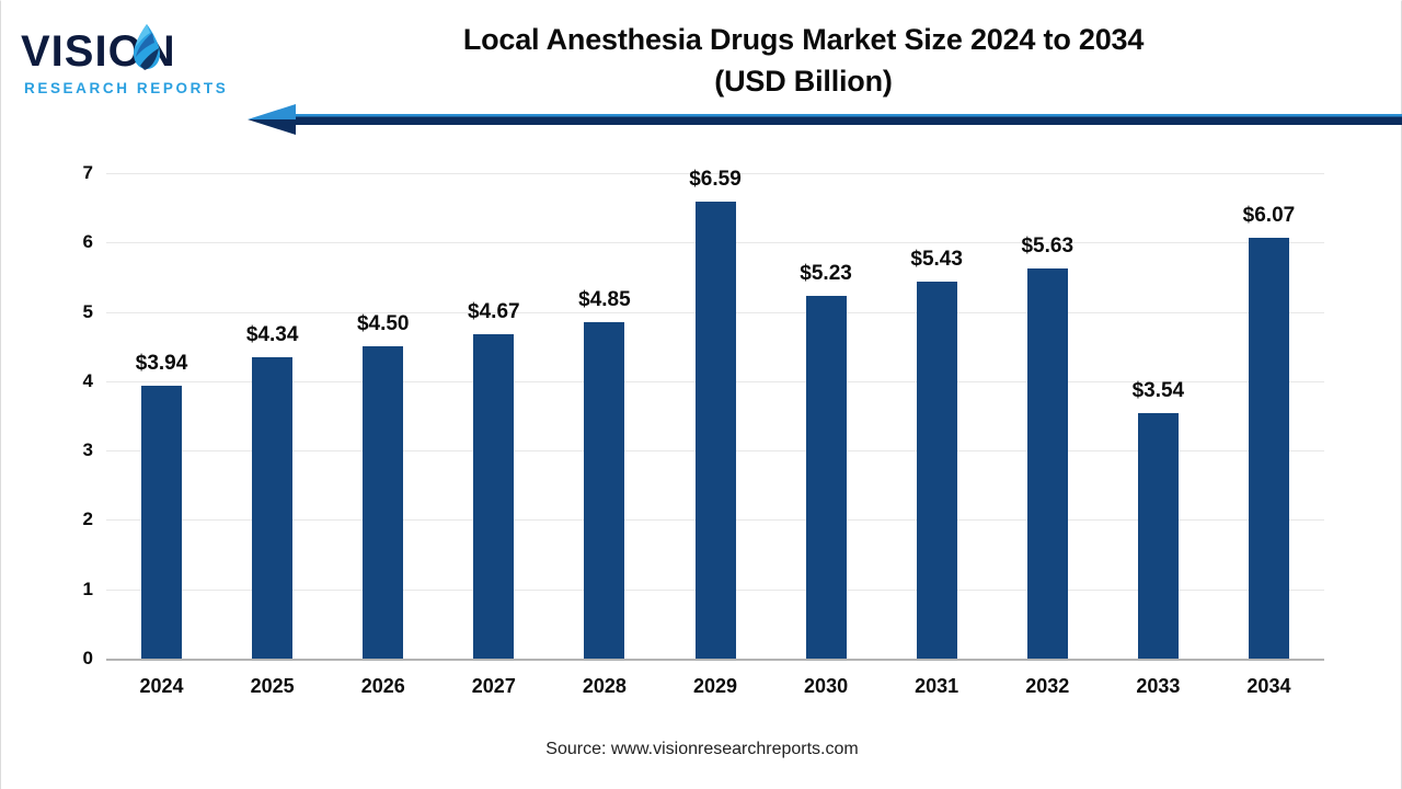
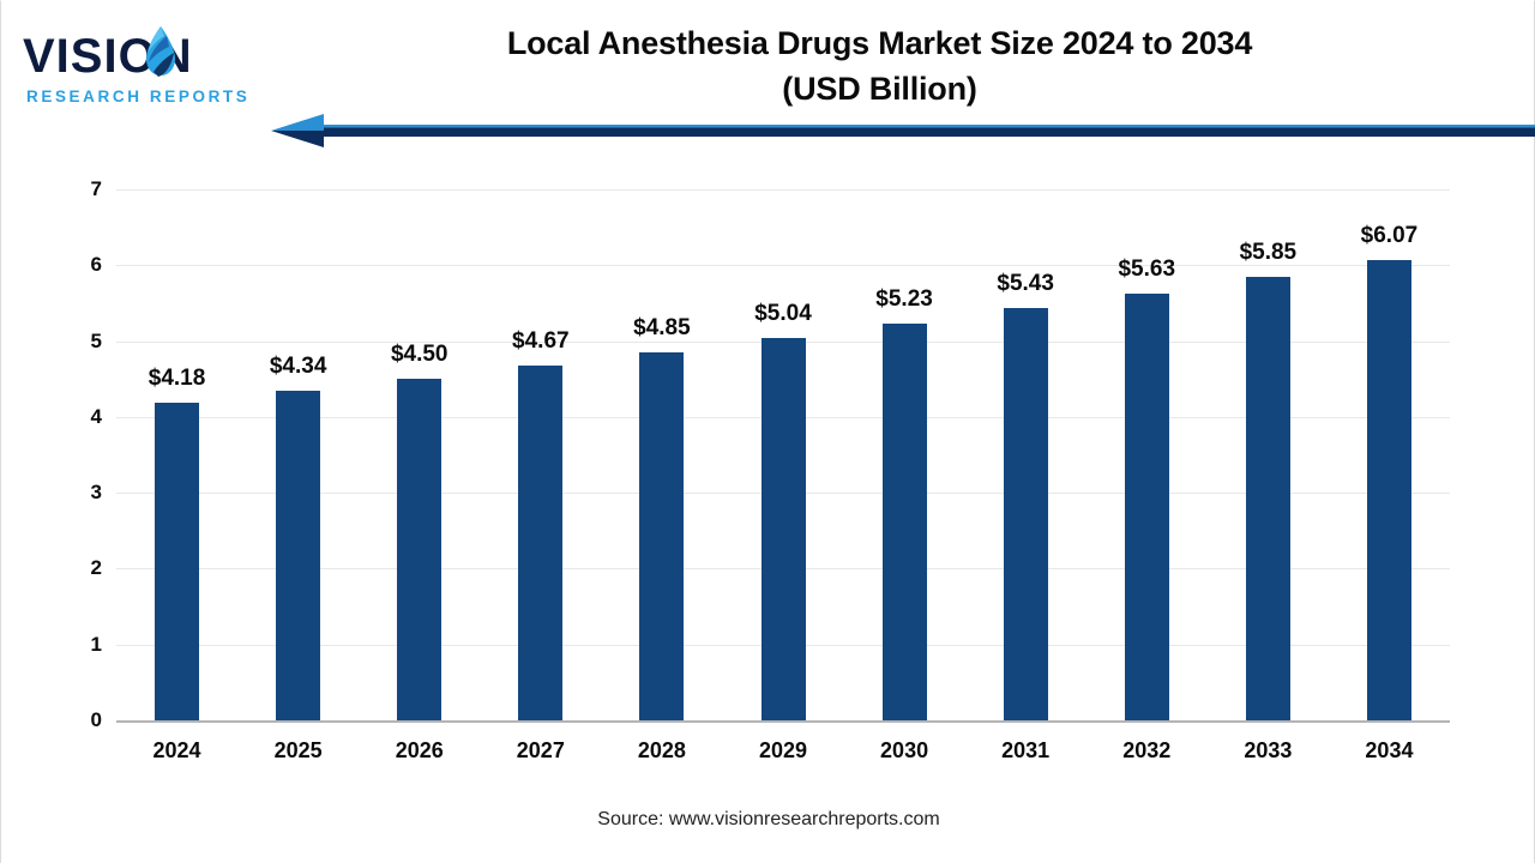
2024: $3.94 -> $4.18
2029: $6.59 -> $5.04
2033: $3.54 -> $5.85
